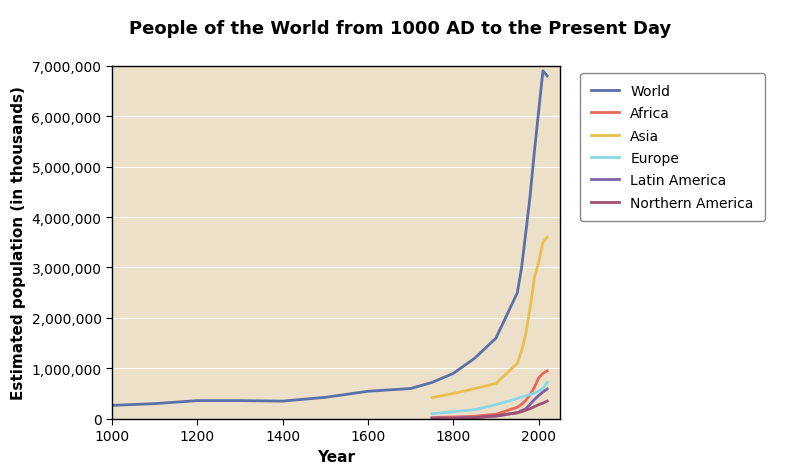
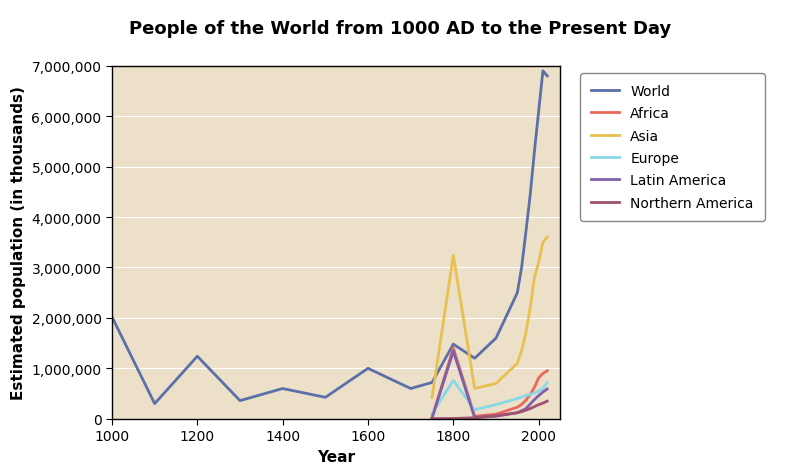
World/1000: 260,000 -> 2,020,000
World/1200: 360,000 -> 1,240,000
World/1400: 350,000 -> 600,000
World/1600: 540,000 -> 1,000,000
World/1800: 900,000 -> 1,480,000
Africa/1800: 40,000 -> 1,400,000
Asia/1800: 500,000 -> 3,240,000
Europe/1800: 140,000 -> 760,000
Latin America/1800: 20,000 -> 1,340,000
